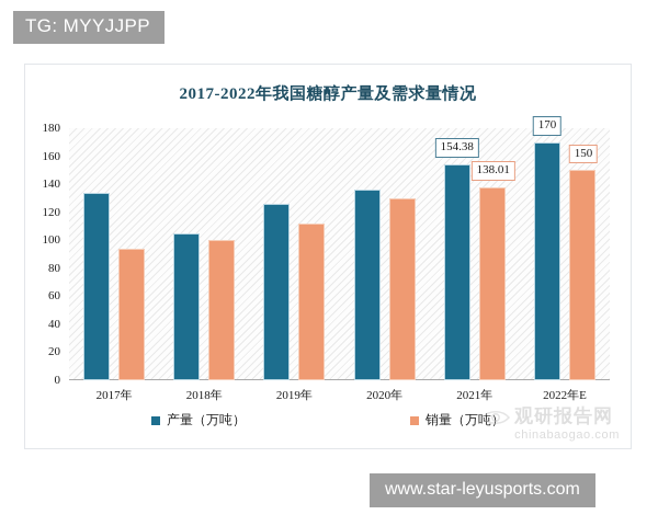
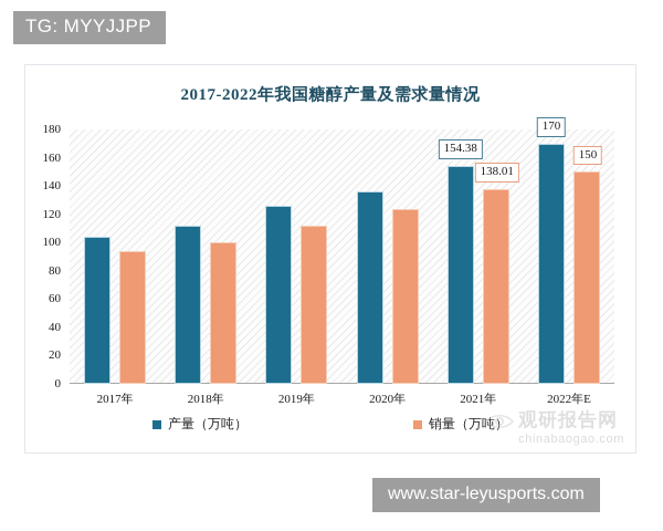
产量（万吨）/2017年: 134 -> 104
产量（万吨）/2018年: 105 -> 112
销量（万吨）/2020年: 130 -> 124
